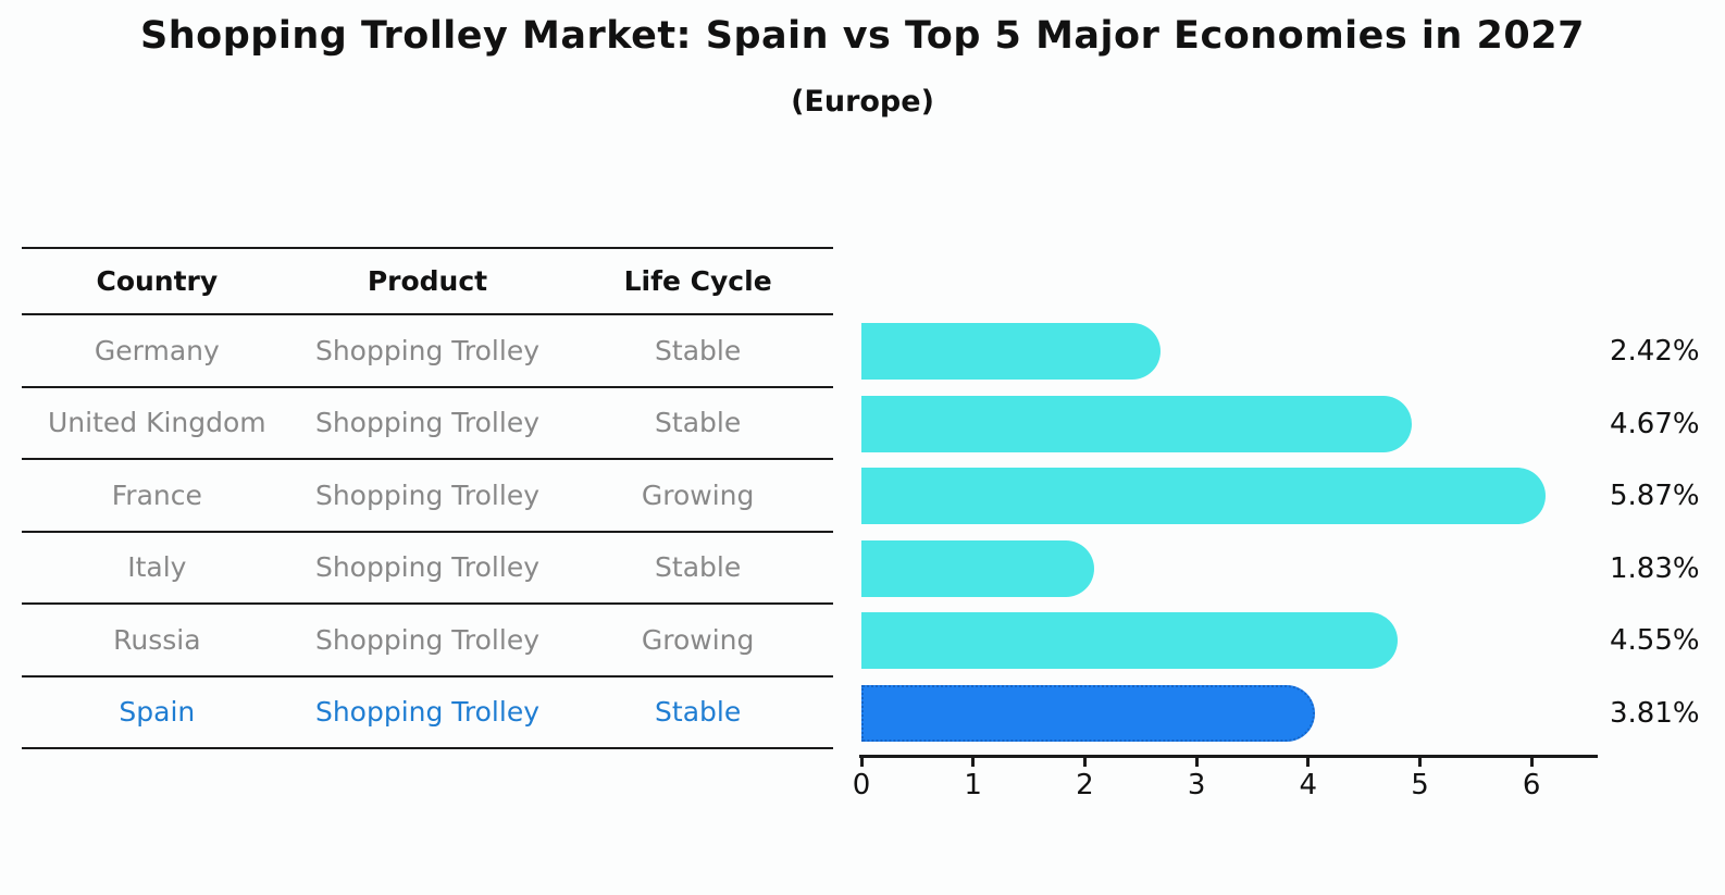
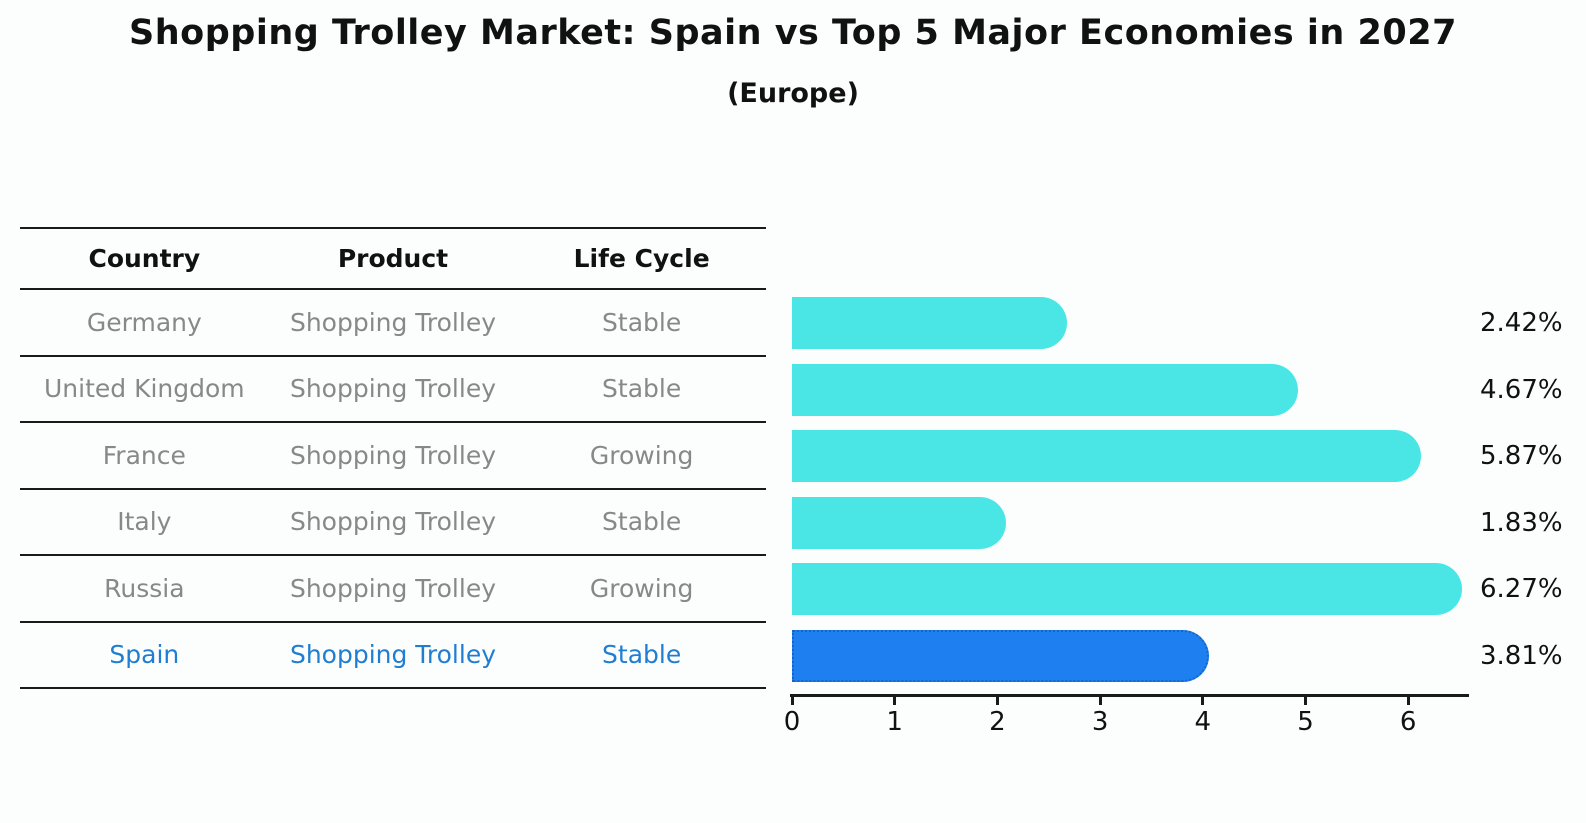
Russia: 4.55% -> 6.27%
